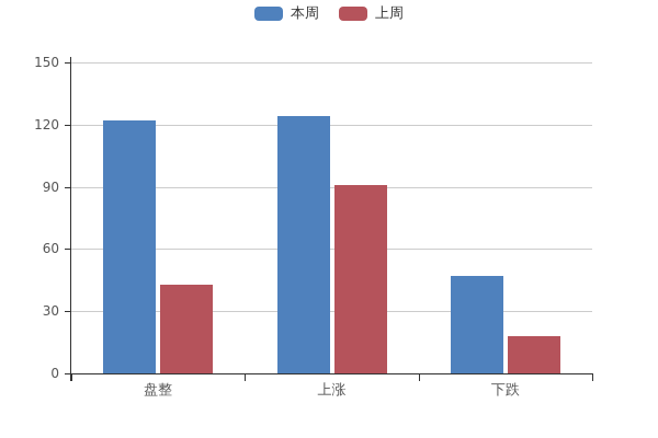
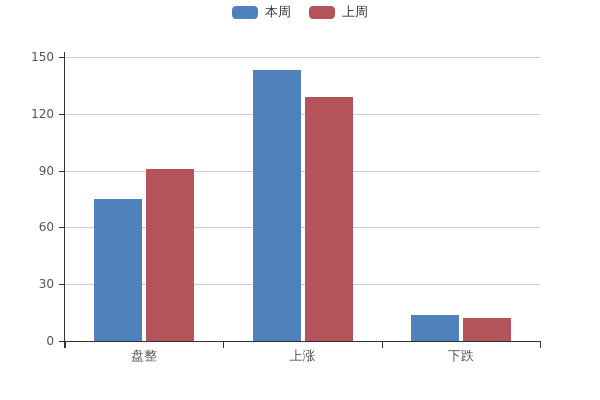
本周/盘整: 122 -> 75
上周/盘整: 43 -> 91
本周/上涨: 124 -> 143
上周/上涨: 91 -> 129
本周/下跌: 47 -> 14
上周/下跌: 18 -> 12
